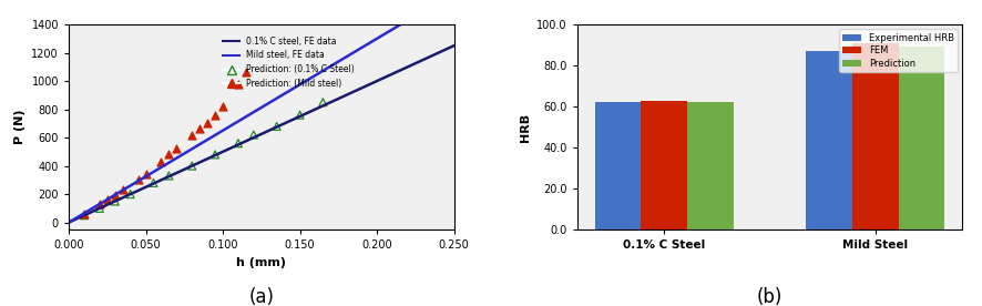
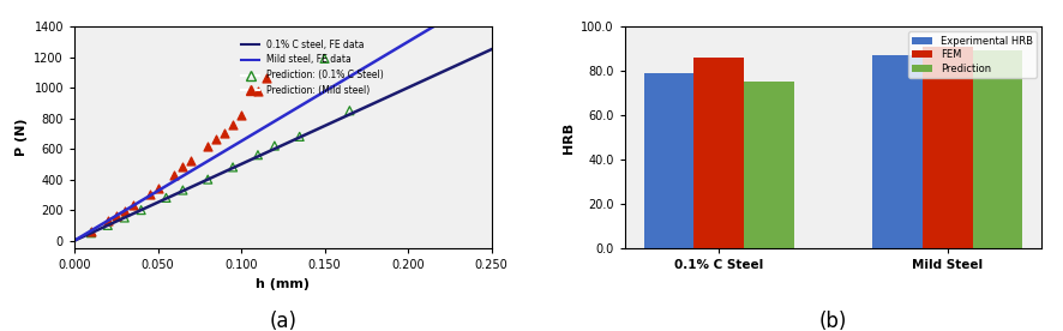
Prediction: (0.1% C Steel)/0.150: 760 -> 1190
Experimental HRB/0.1% C Steel: 62 -> 79
FEM/0.1% C Steel: 62 -> 86
Prediction/0.1% C Steel: 62 -> 75
